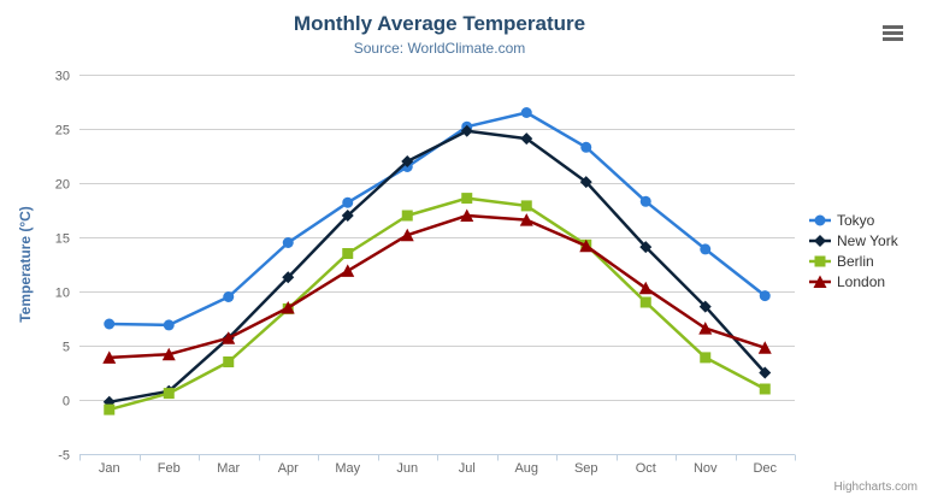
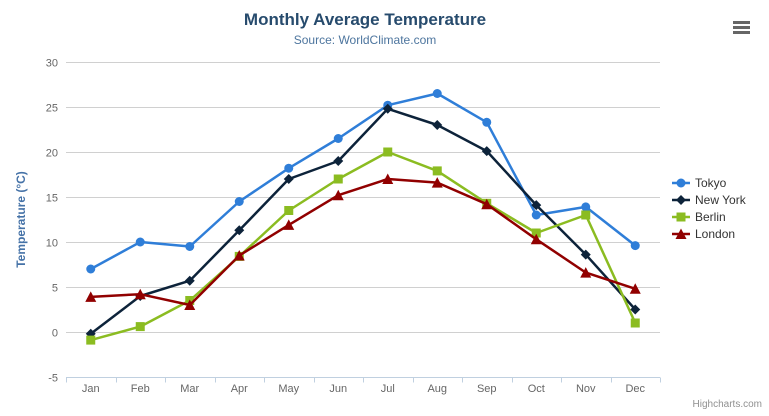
Tokyo/Feb: 7 -> 10
New York/Feb: 1 -> 4
London/Mar: 6 -> 3
New York/Jun: 22 -> 19
Berlin/Jul: 19 -> 20
New York/Aug: 24 -> 23
Tokyo/Oct: 18 -> 13
Berlin/Oct: 9 -> 11
Berlin/Nov: 4 -> 13
